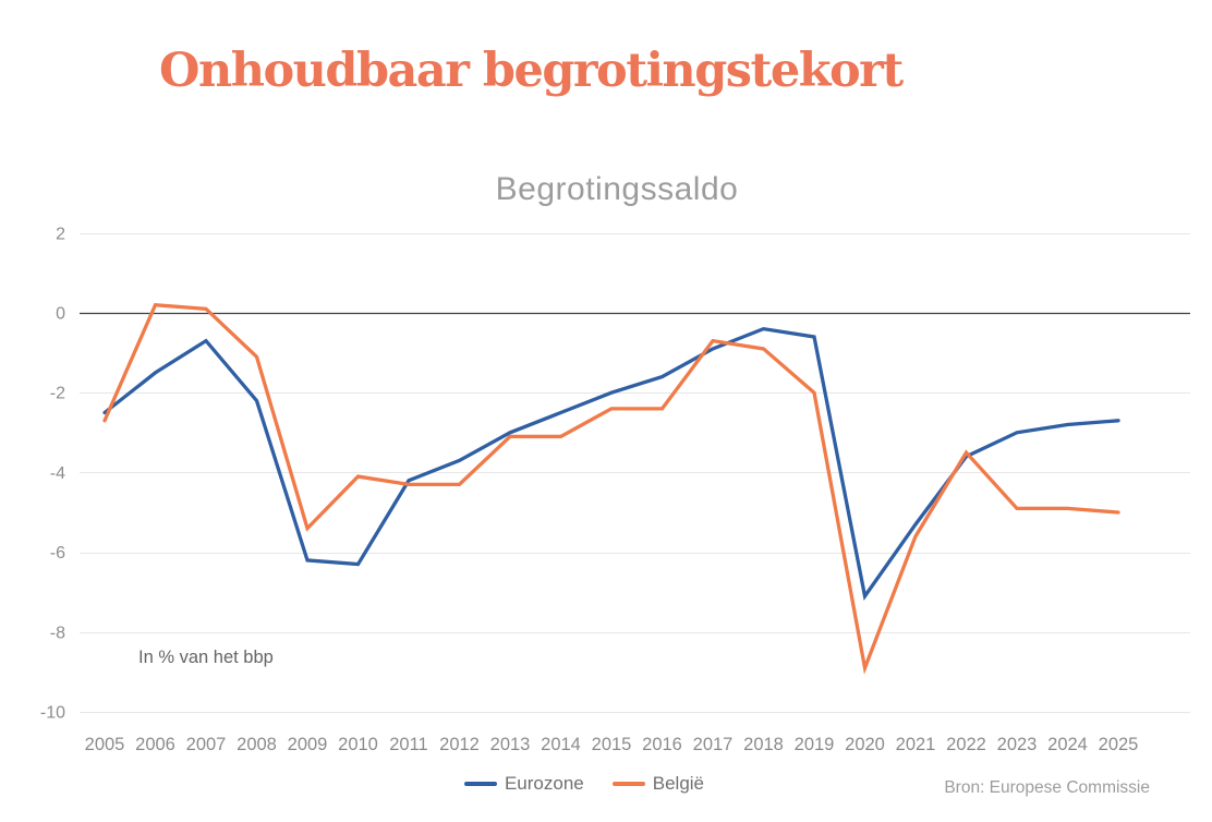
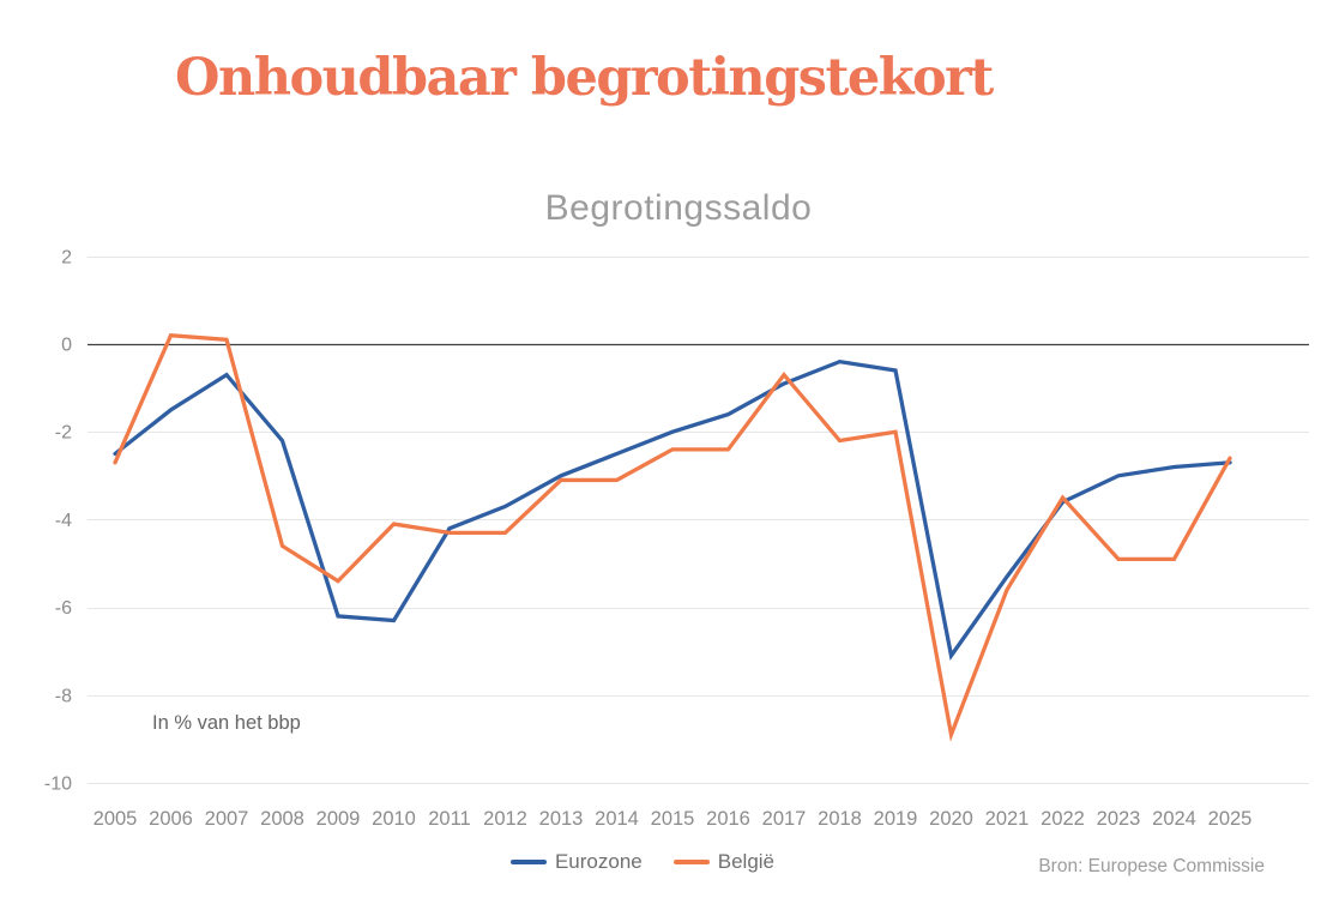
België/2008: -1.1 -> -4.6
België/2018: -0.9 -> -2.2
België/2025: -5.0 -> -2.6
